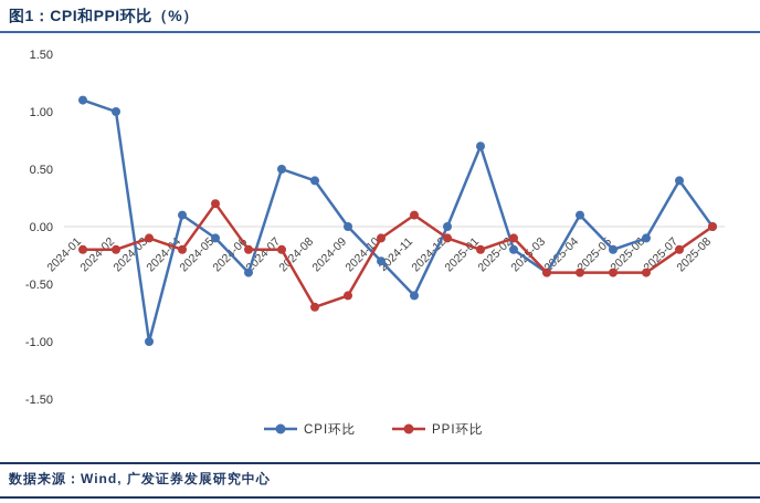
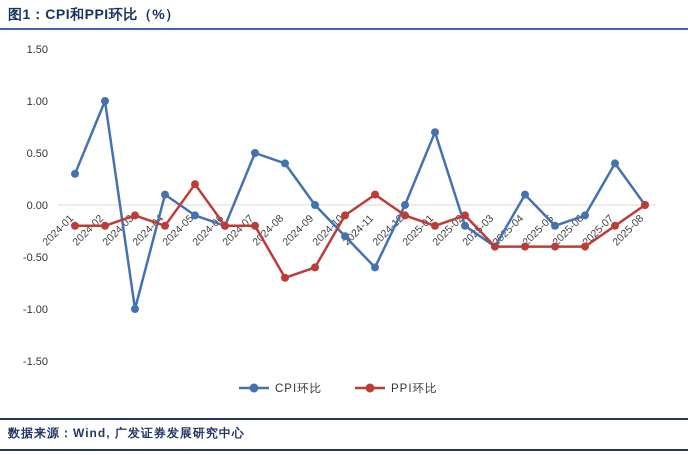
CPI环比/2024-01: 1.1 -> 0.3
CPI环比/2024-06: -0.4 -> -0.2
